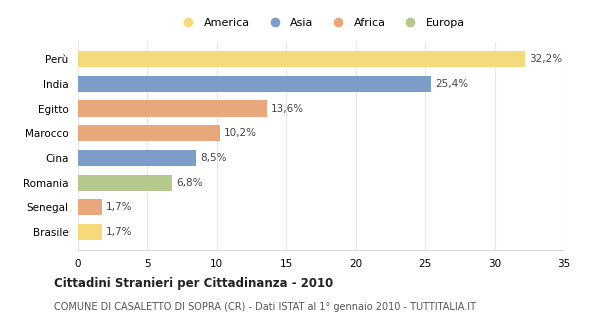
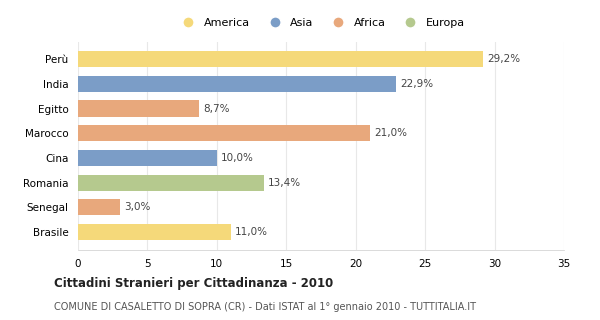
Perù: 32,2% -> 29,2%
India: 25,4% -> 22,9%
Egitto: 13,6% -> 8,7%
Marocco: 10,2% -> 21,0%
Cina: 8,5% -> 10,0%
Romania: 6,8% -> 13,4%
Senegal: 1,7% -> 3,0%
Brasile: 1,7% -> 11,0%
